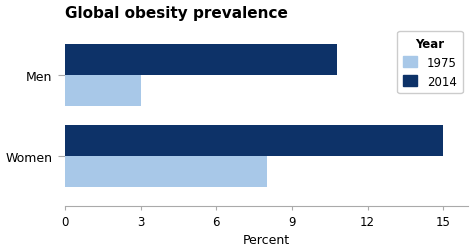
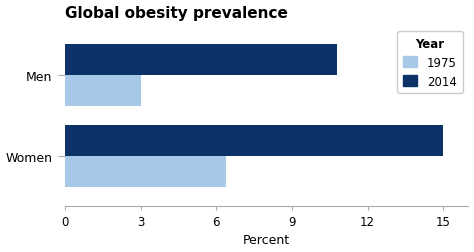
1975/Women: 8.0 -> 6.4
